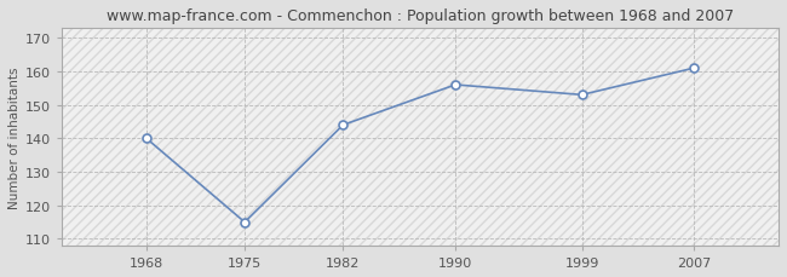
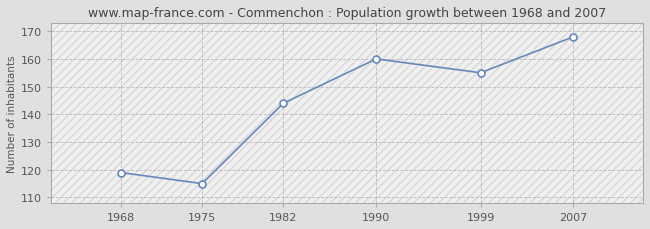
1968: 140 -> 119
1990: 156 -> 160
1999: 153 -> 155
2007: 161 -> 168
